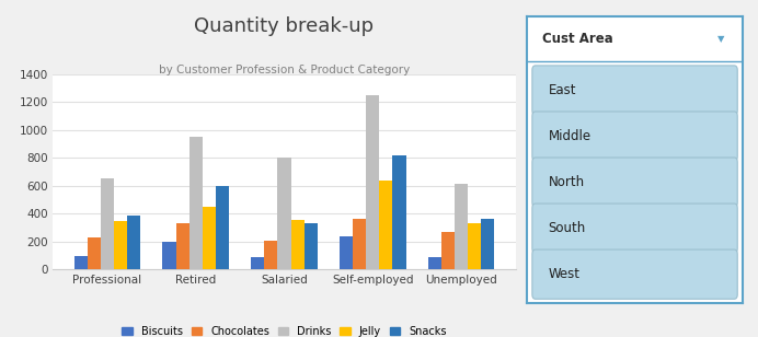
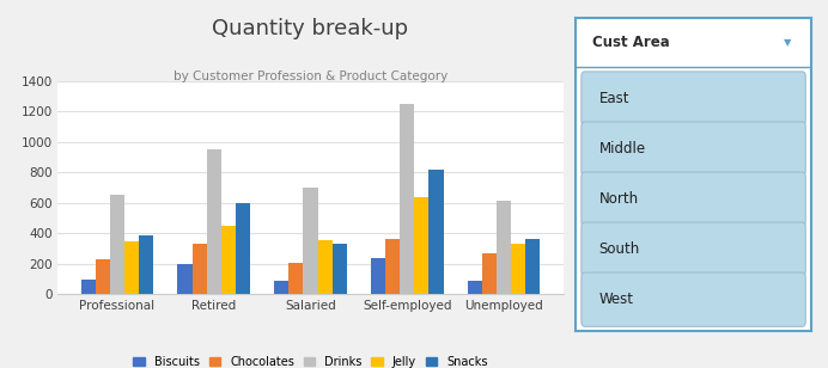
Drinks/Salaried: 800 -> 700
